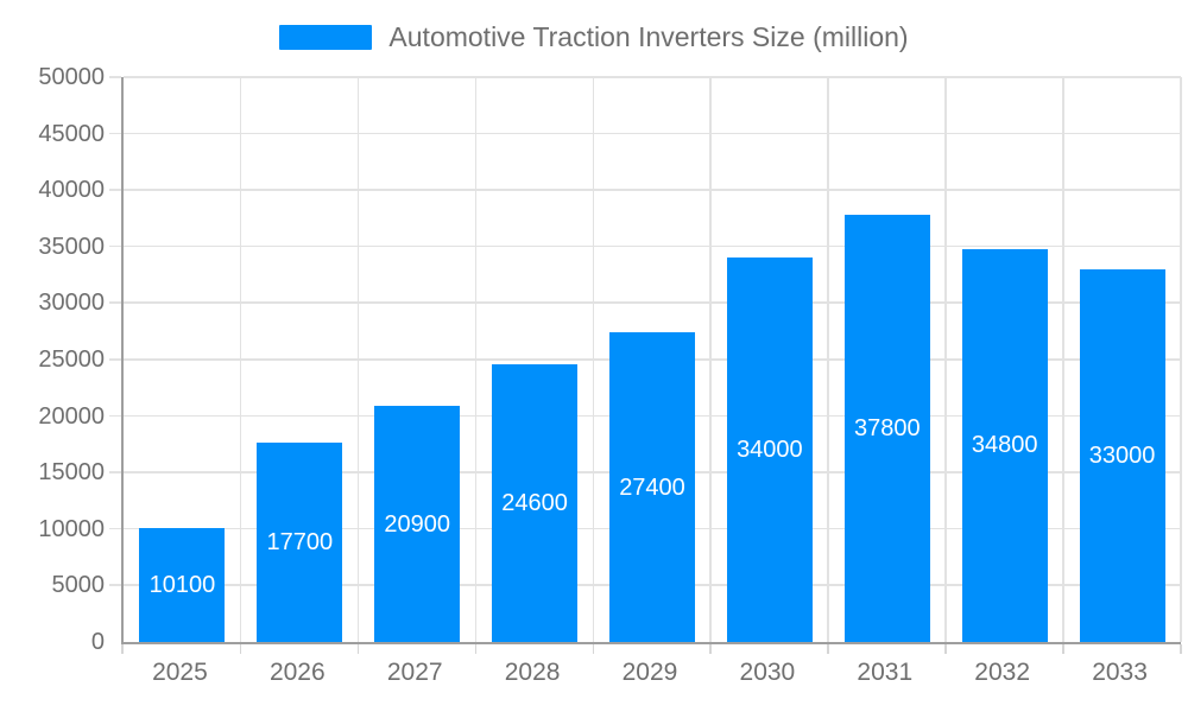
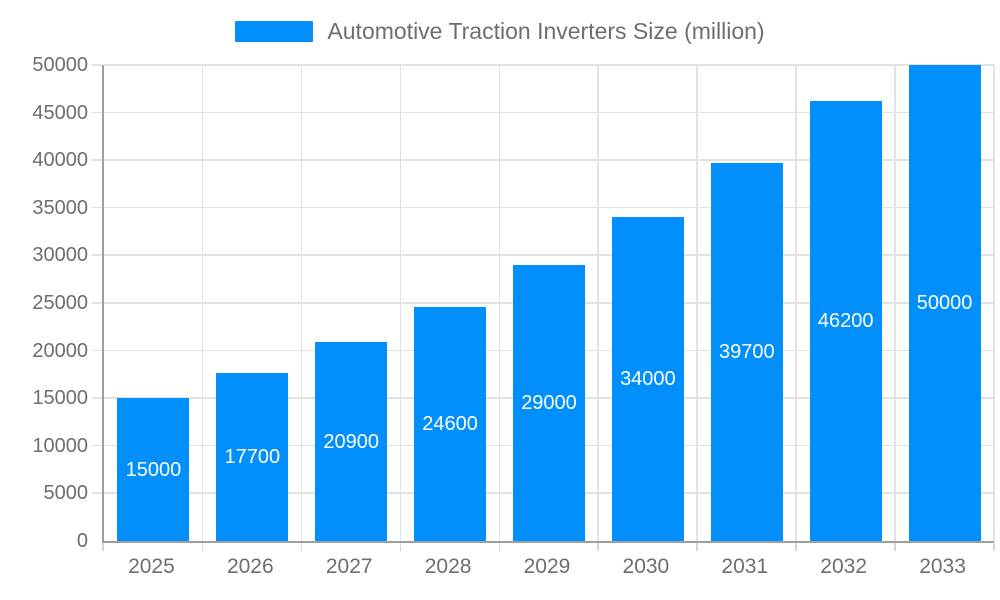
2025: 10100 -> 15000
2029: 27400 -> 29000
2031: 37800 -> 39700
2032: 34800 -> 46200
2033: 33000 -> 50000
